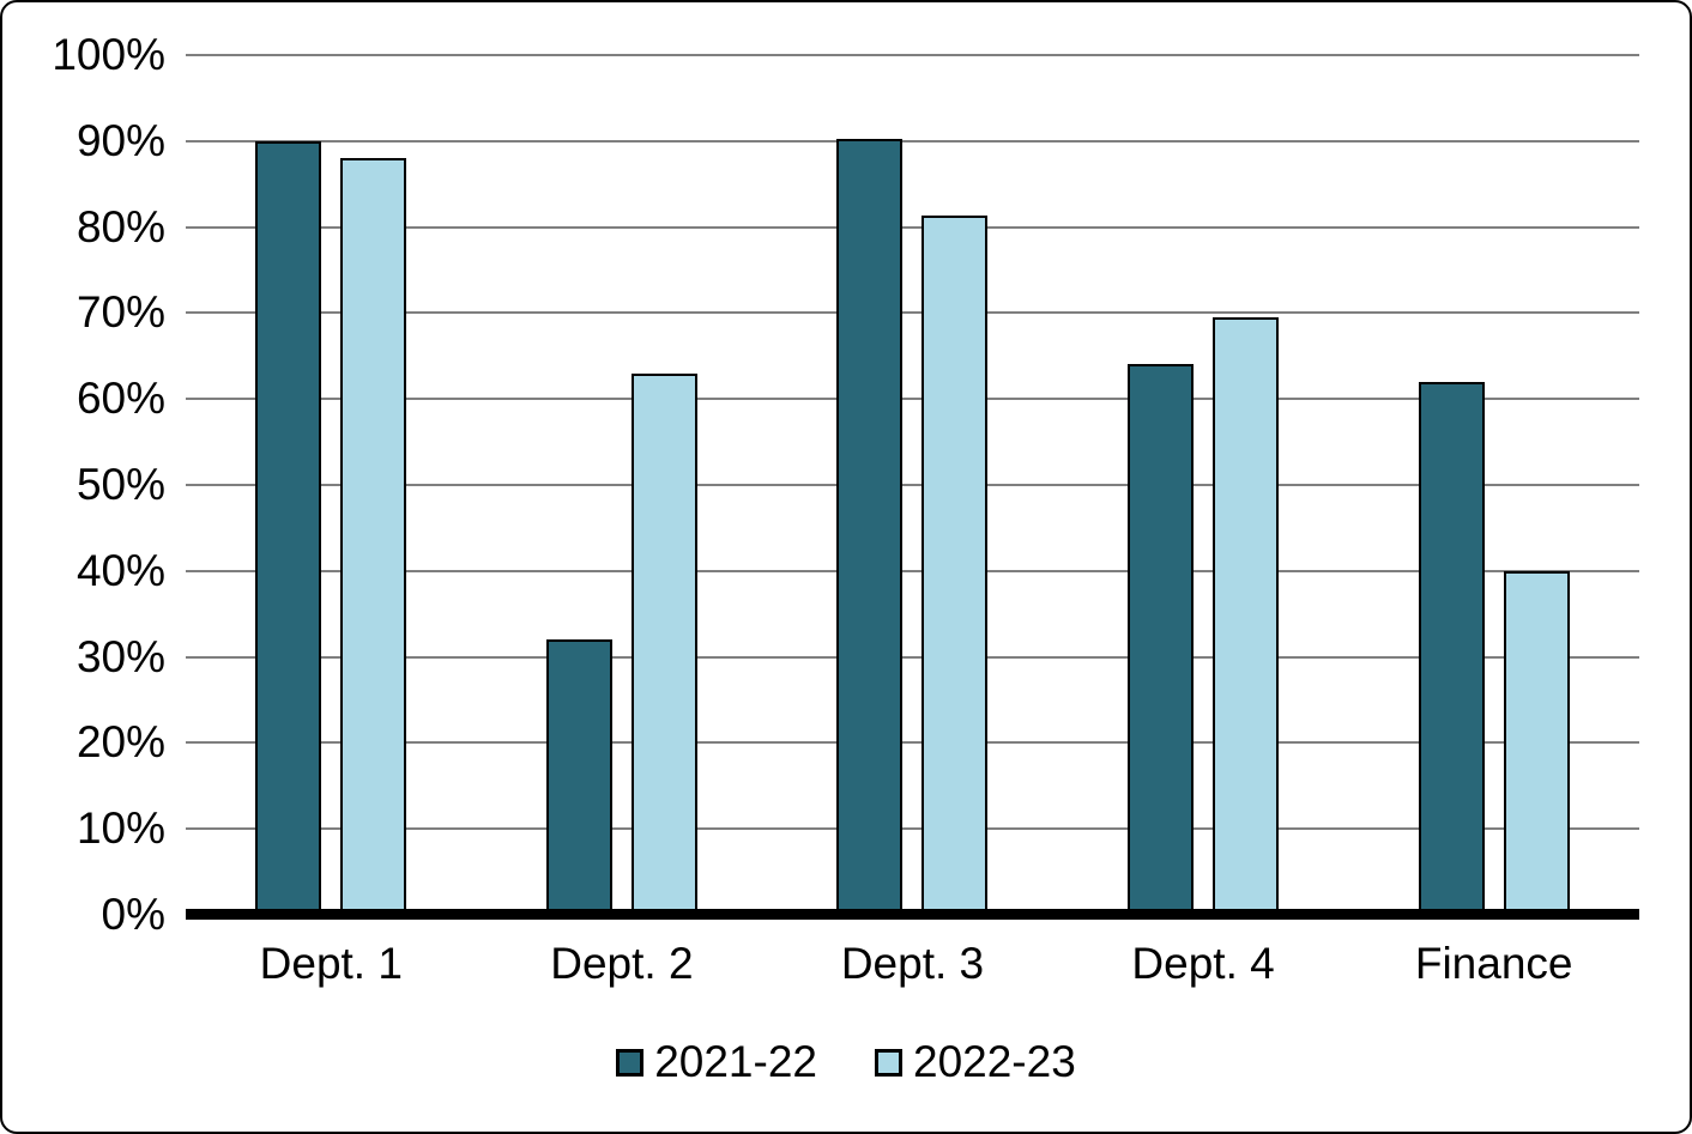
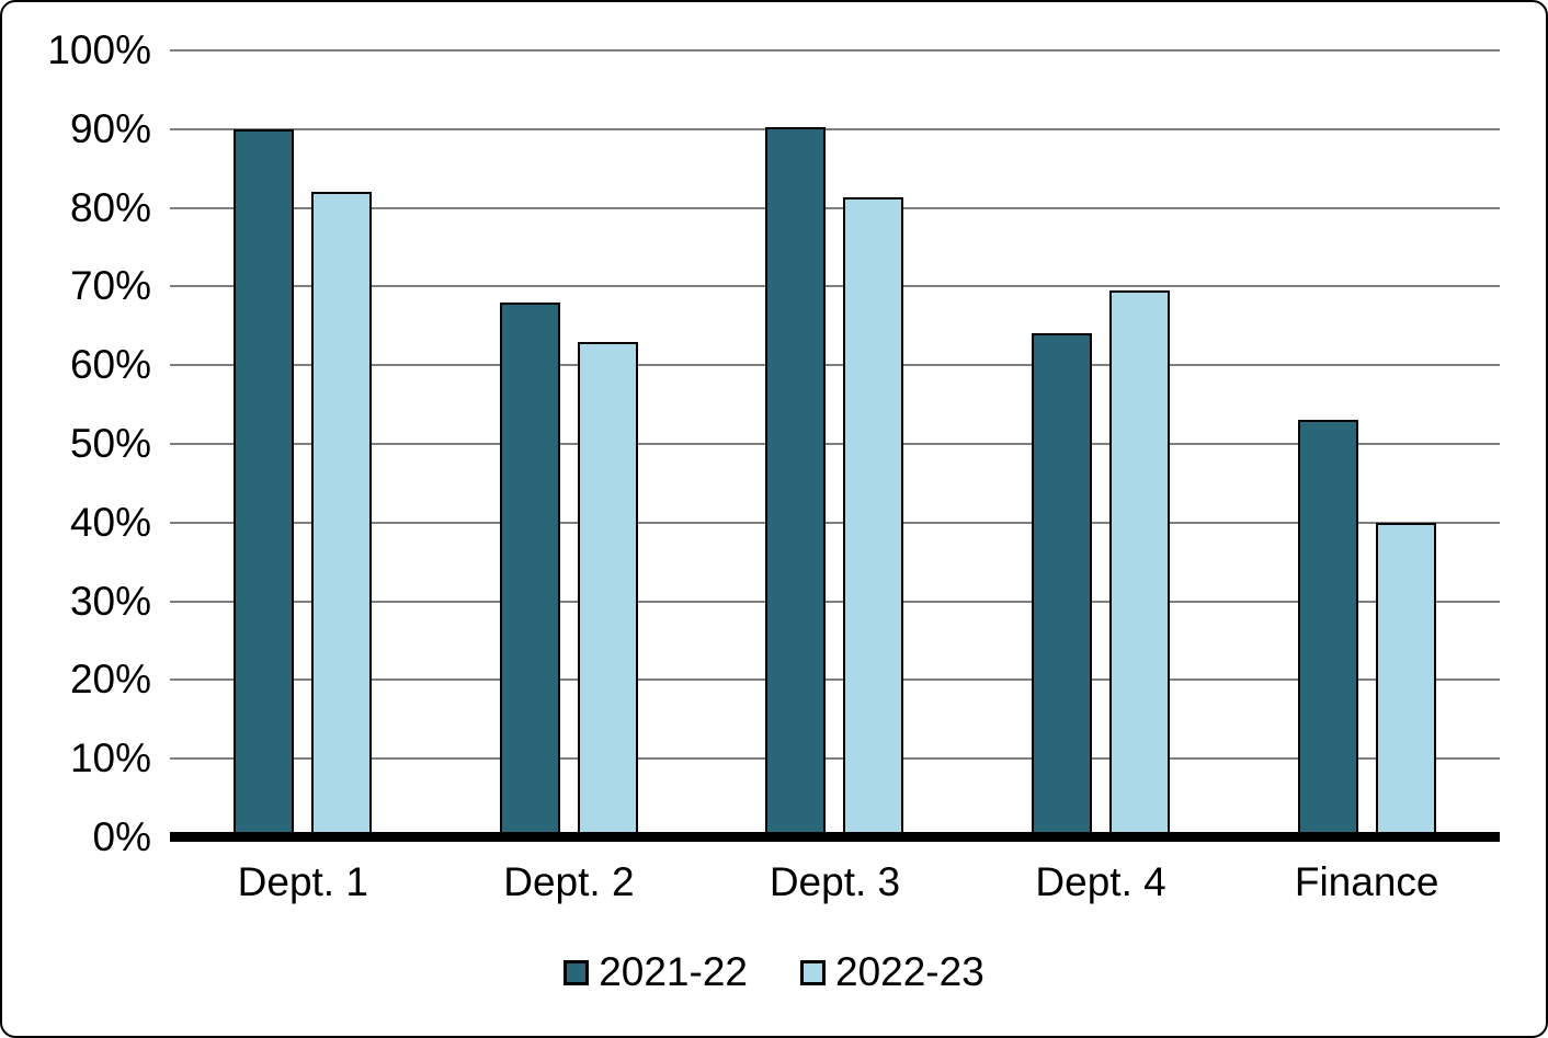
2022-23/Dept. 1: 88% -> 82%
2021-22/Dept. 2: 32% -> 68%
2021-22/Finance: 62% -> 53%
